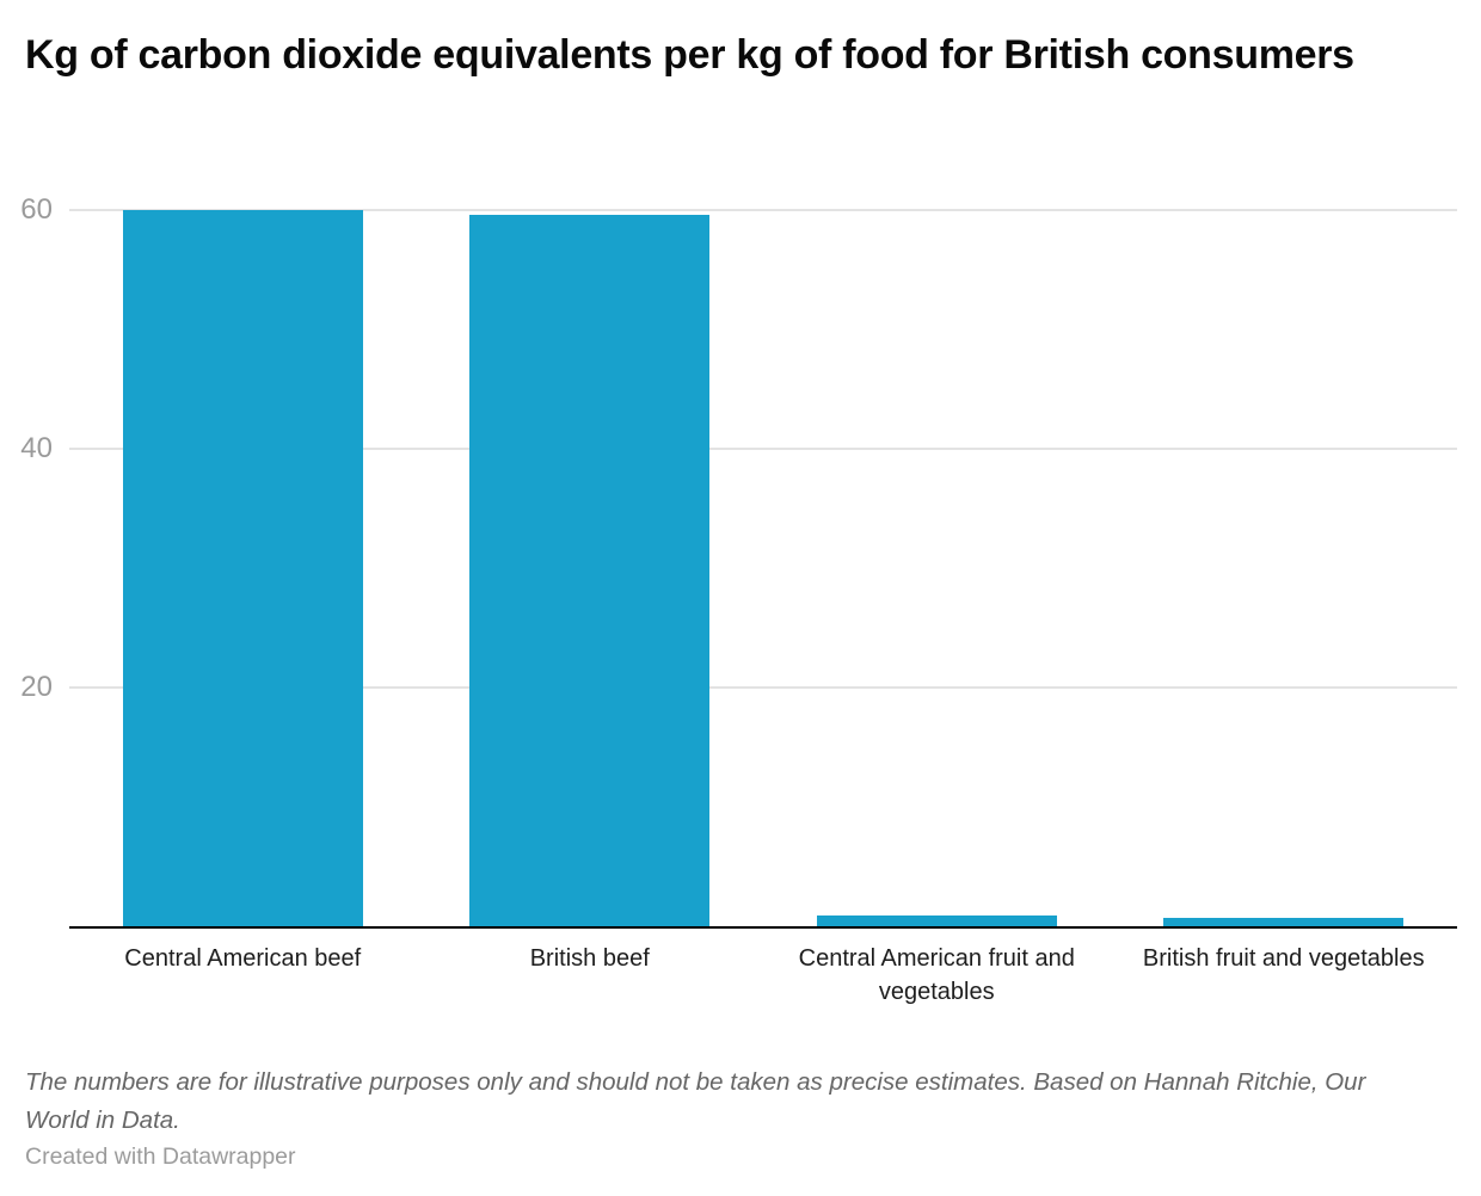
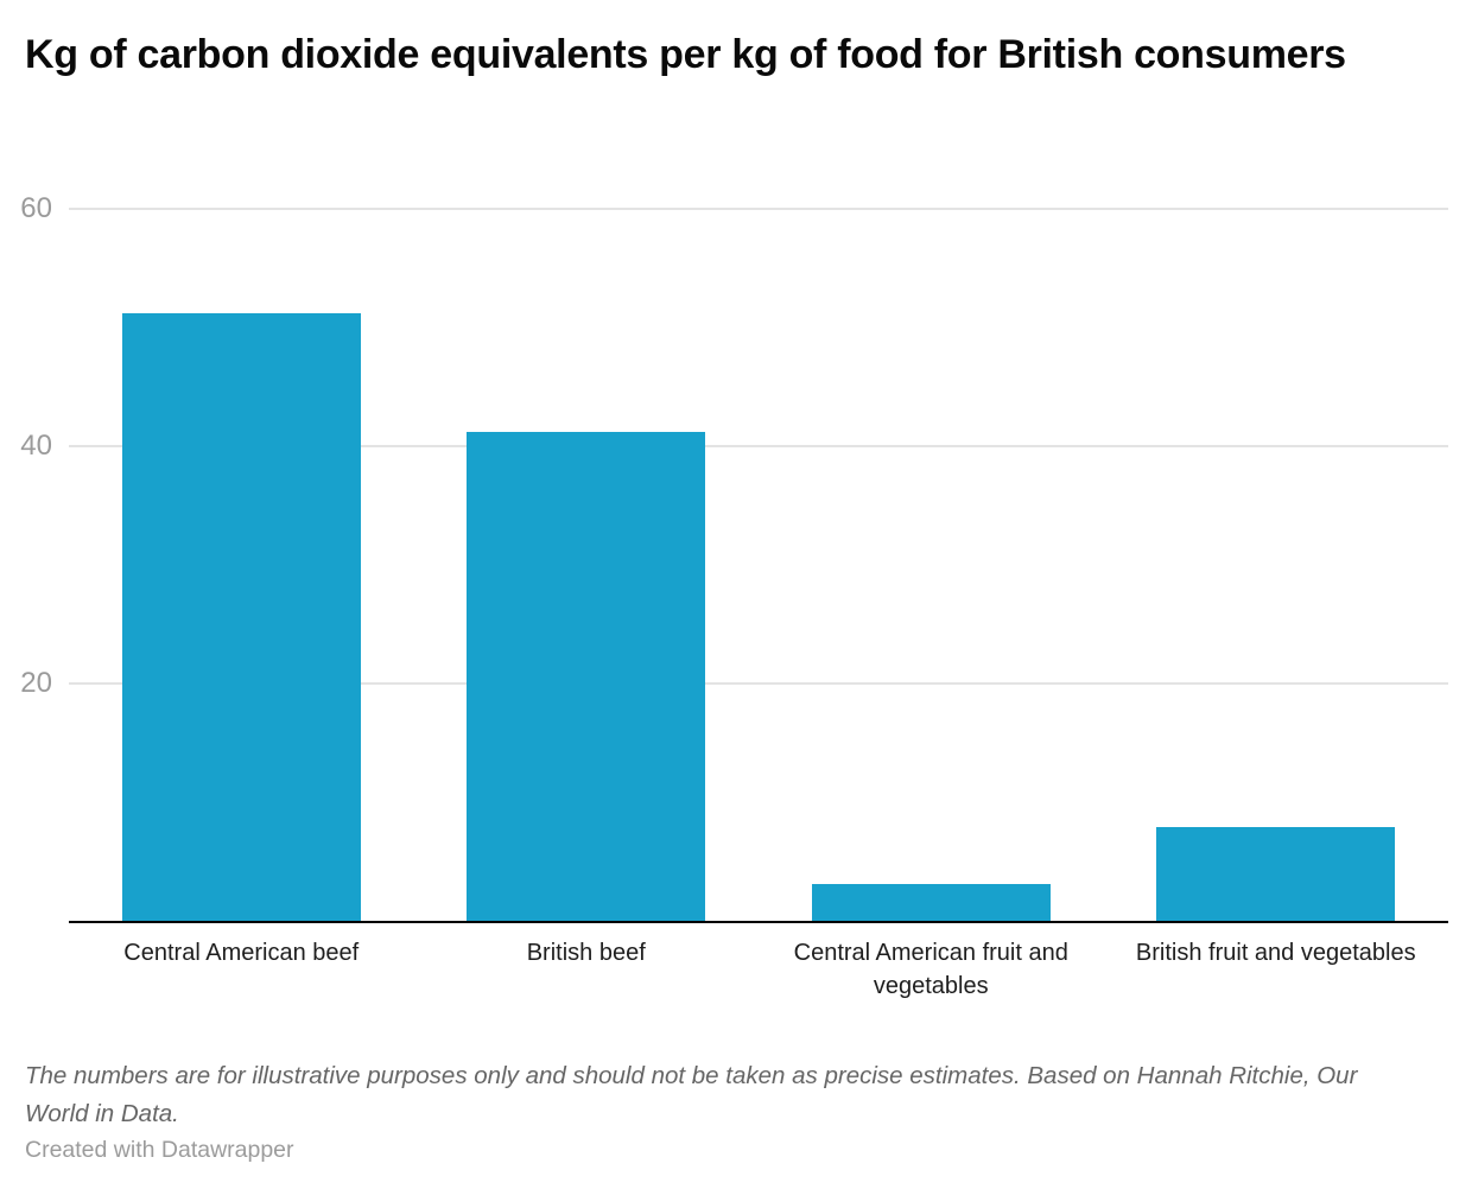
Central American beef: 60.0 -> 51.2
British beef: 59.6 -> 41.2
Central American fruit and vegetables: 0.9 -> 3.1
British fruit and vegetables: 0.7 -> 7.9
